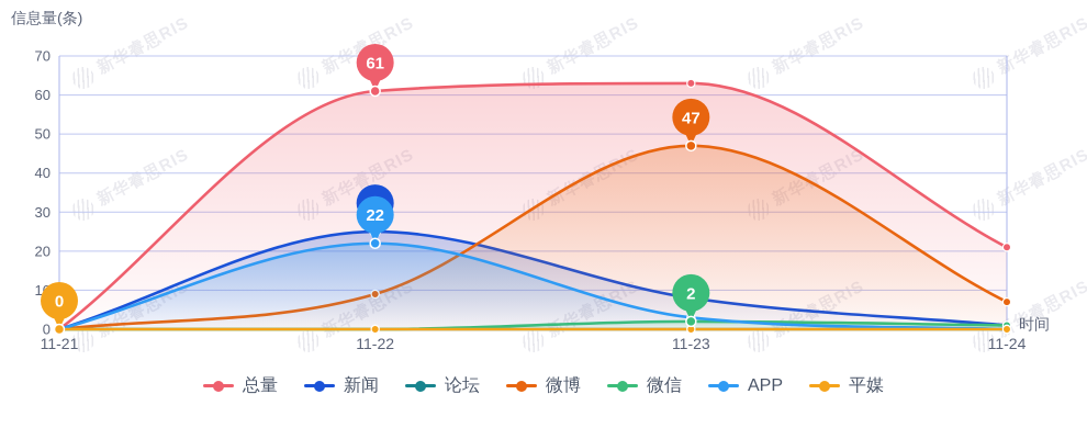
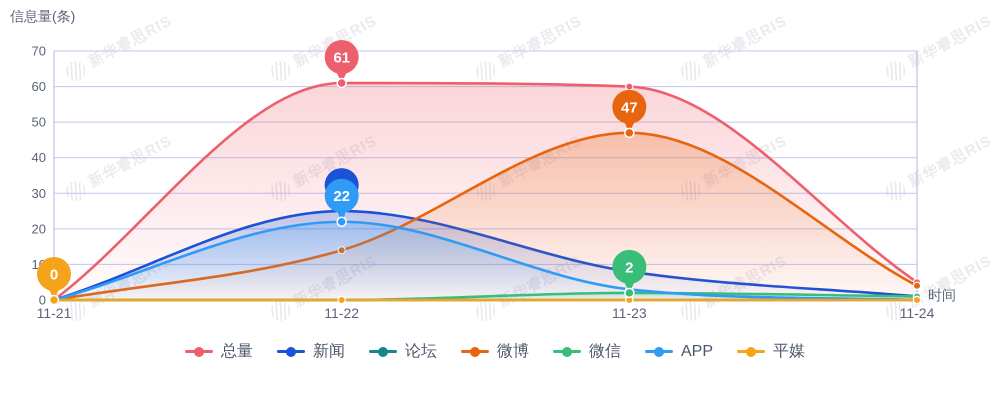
微博/11-22: 9 -> 14
总量/11-23: 63 -> 60
总量/11-24: 21 -> 5
微博/11-24: 7 -> 4
